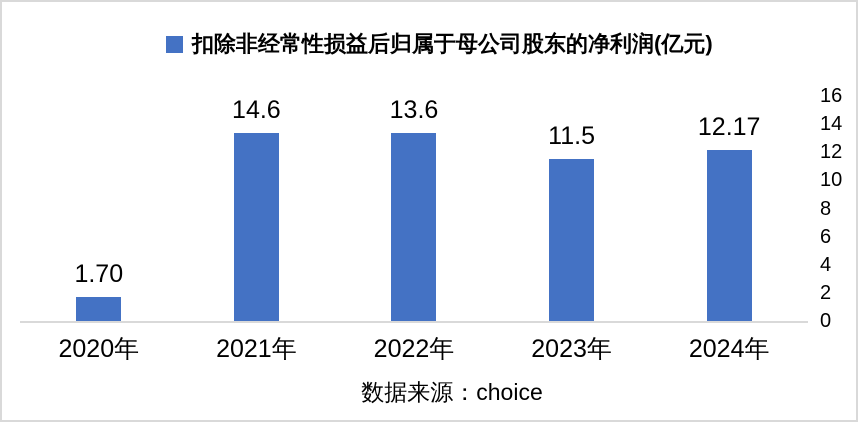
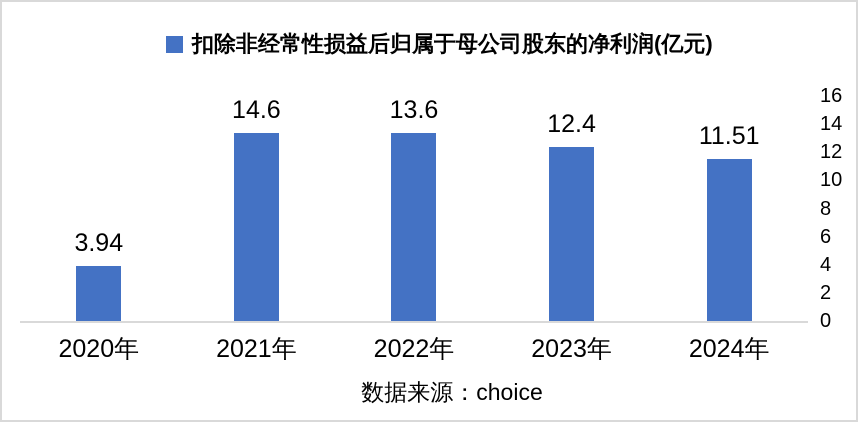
2020年: 1.70 -> 3.94
2023年: 11.5 -> 12.4
2024年: 12.17 -> 11.51
